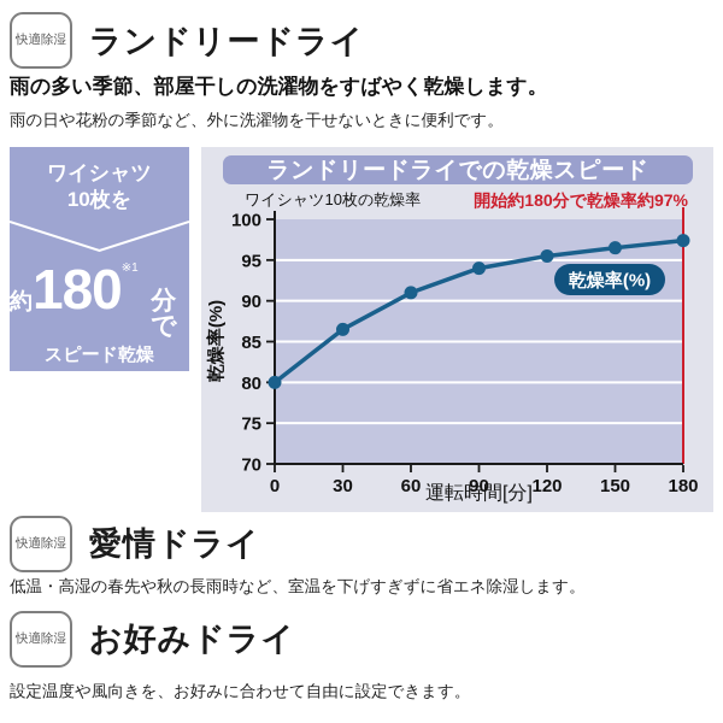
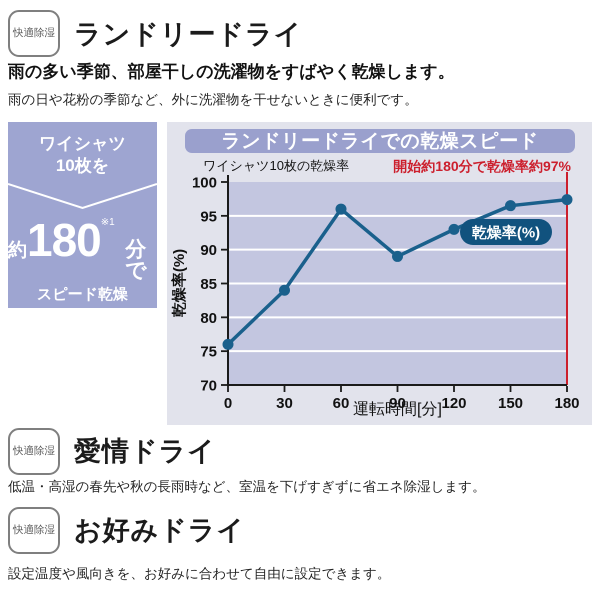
0: 80 -> 76
30: 86 -> 84
60: 91 -> 96
90: 94 -> 89
120: 96 -> 93
